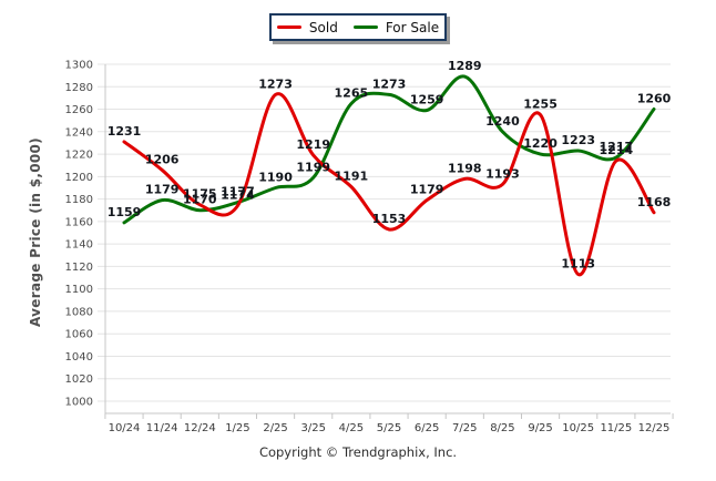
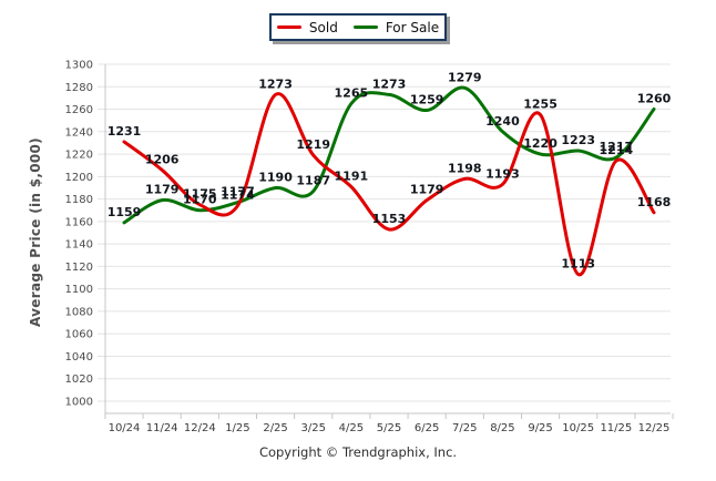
For Sale/3/25: 1199 -> 1187
For Sale/7/25: 1289 -> 1279
